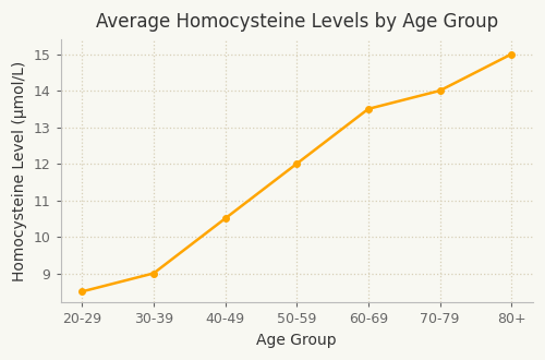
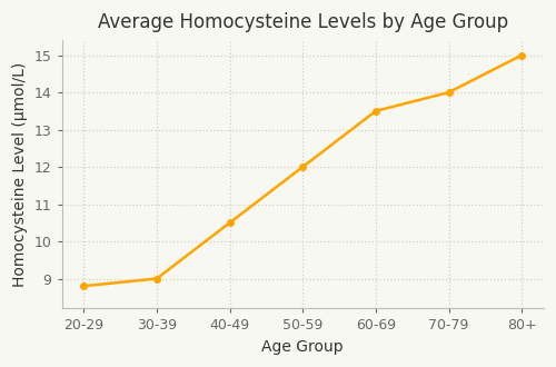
20-29: 8.5 -> 8.8
